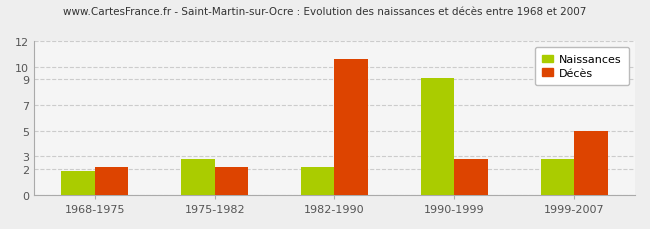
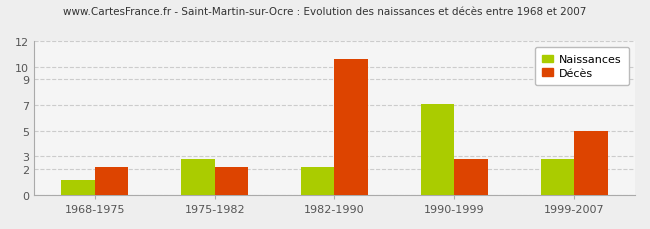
Naissances/1968-1975: 1.9 -> 1.2
Naissances/1990-1999: 9.1 -> 7.1
